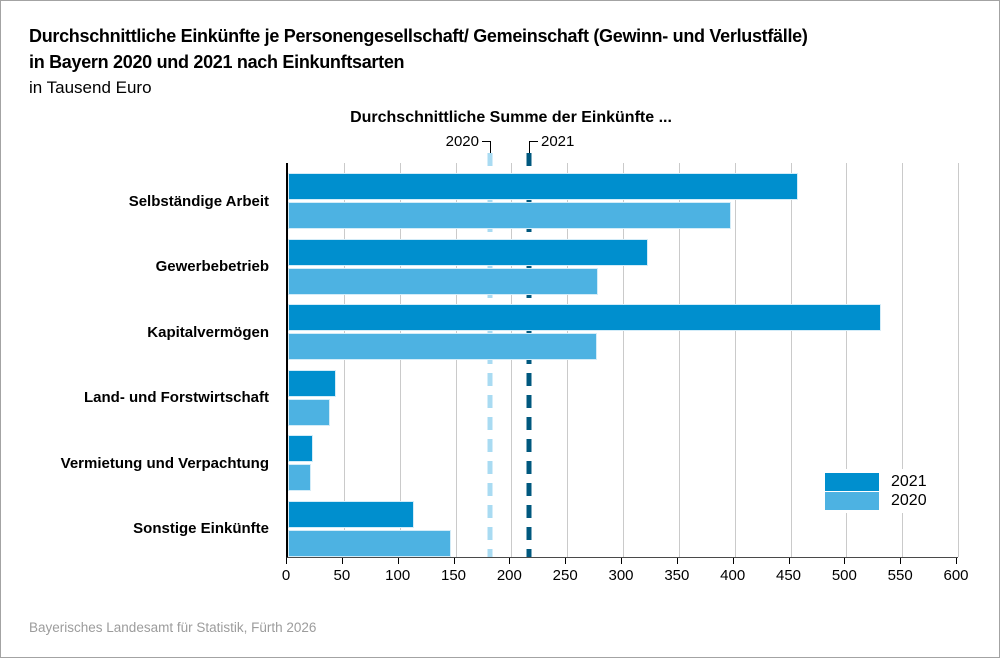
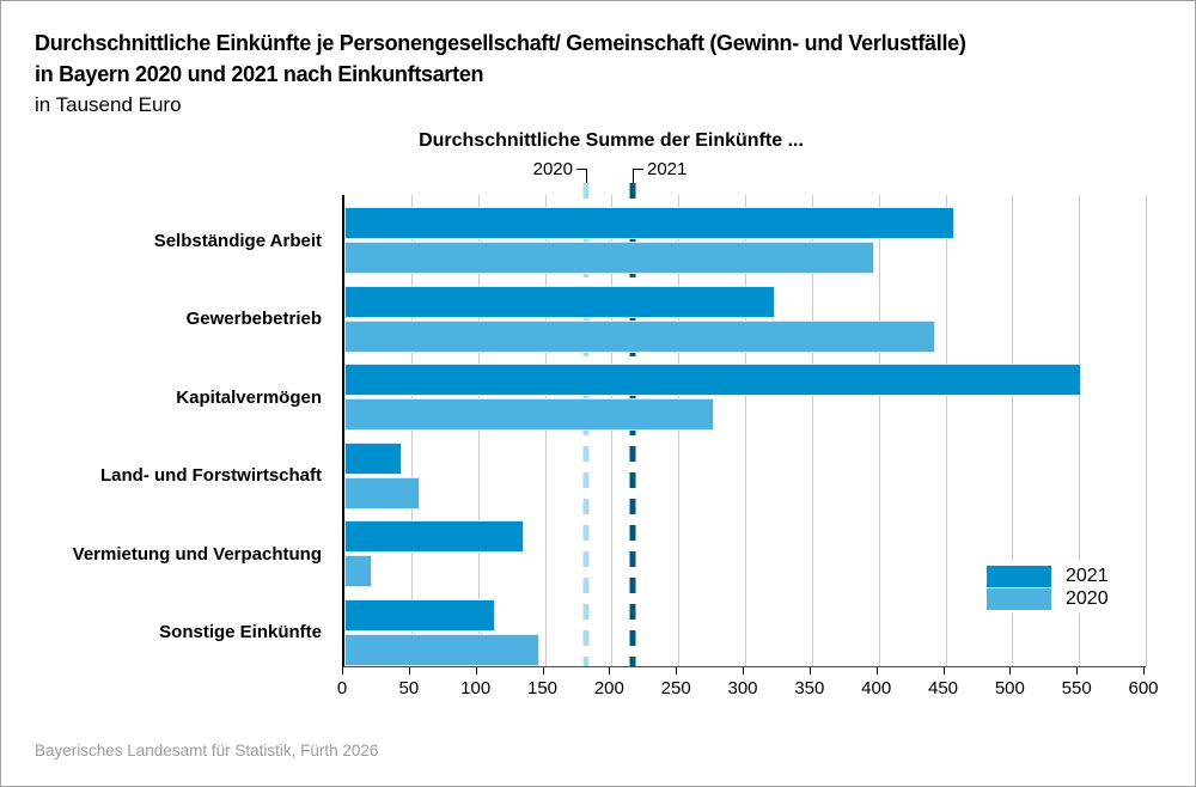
2020/Gewerbebetrieb: 278 -> 442
2021/Kapitalvermögen: 531 -> 552
2020/Land- und Forstwirtschaft: 38 -> 56
2021/Vermietung und Verpachtung: 22 -> 134
